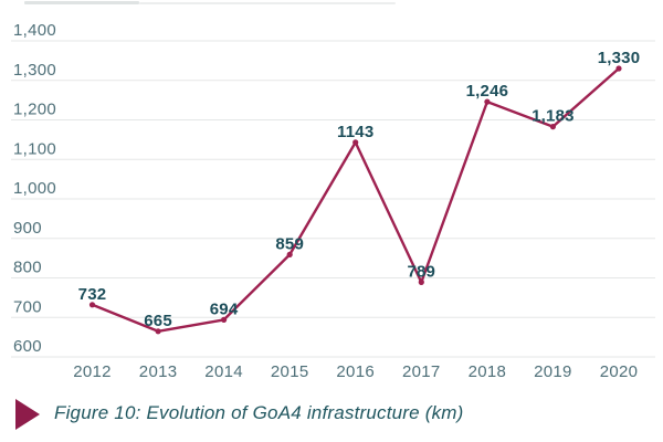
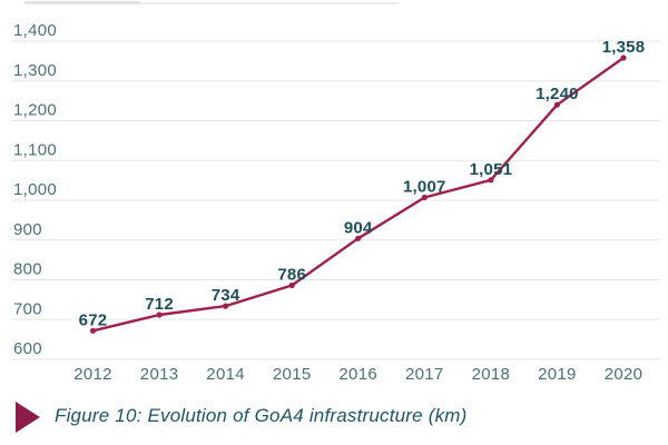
2012: 732 -> 672
2013: 665 -> 712
2014: 694 -> 734
2015: 859 -> 786
2016: 1143 -> 904
2017: 789 -> 1,007
2018: 1,246 -> 1,051
2019: 1,183 -> 1,240
2020: 1,330 -> 1,358
